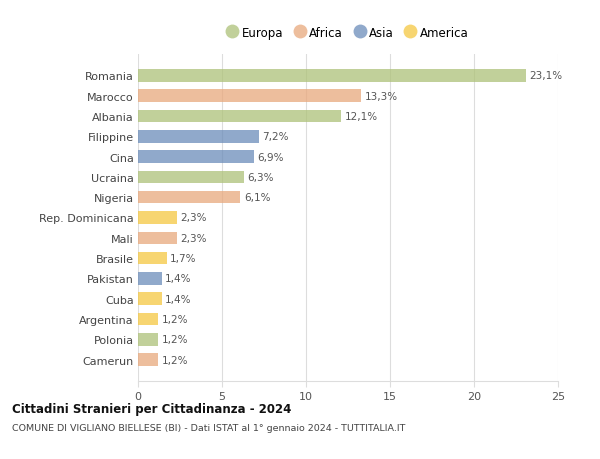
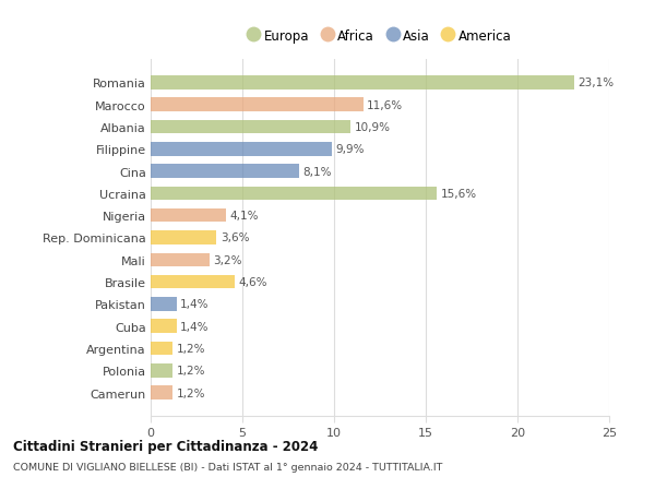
Marocco: 13,3% -> 11,6%
Albania: 12,1% -> 10,9%
Filippine: 7,2% -> 9,9%
Cina: 6,9% -> 8,1%
Ucraina: 6,3% -> 15,6%
Nigeria: 6,1% -> 4,1%
Rep. Dominicana: 2,3% -> 3,6%
Mali: 2,3% -> 3,2%
Brasile: 1,7% -> 4,6%
